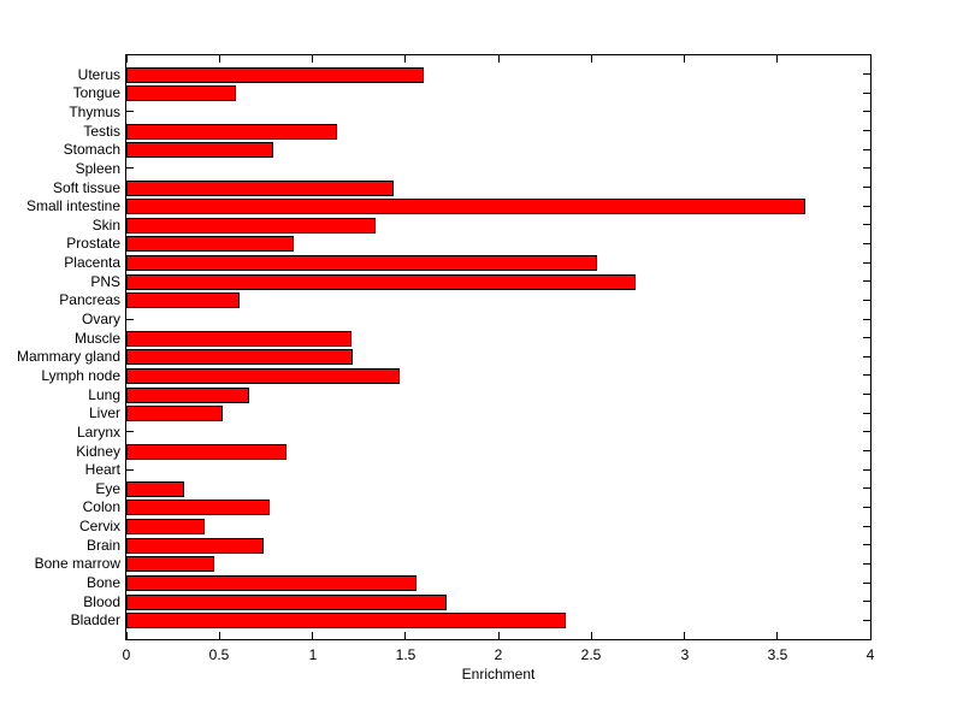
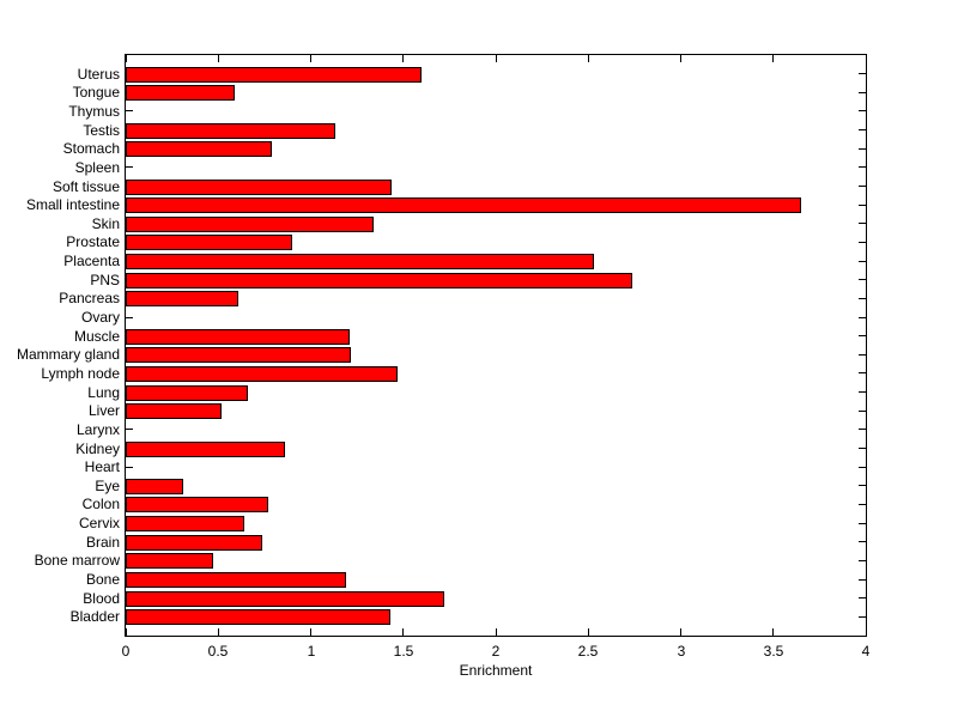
Cervix: 0.42 -> 0.64
Bone: 1.56 -> 1.19
Bladder: 2.36 -> 1.43
